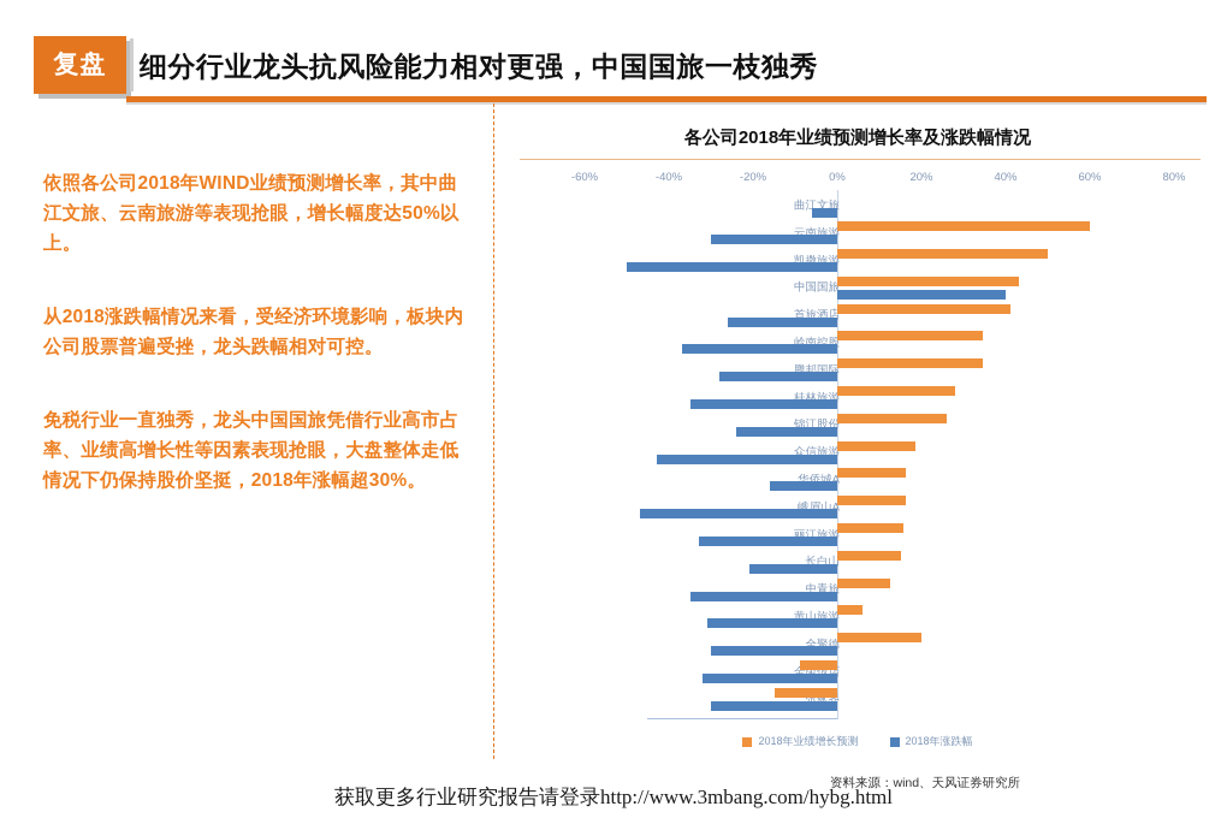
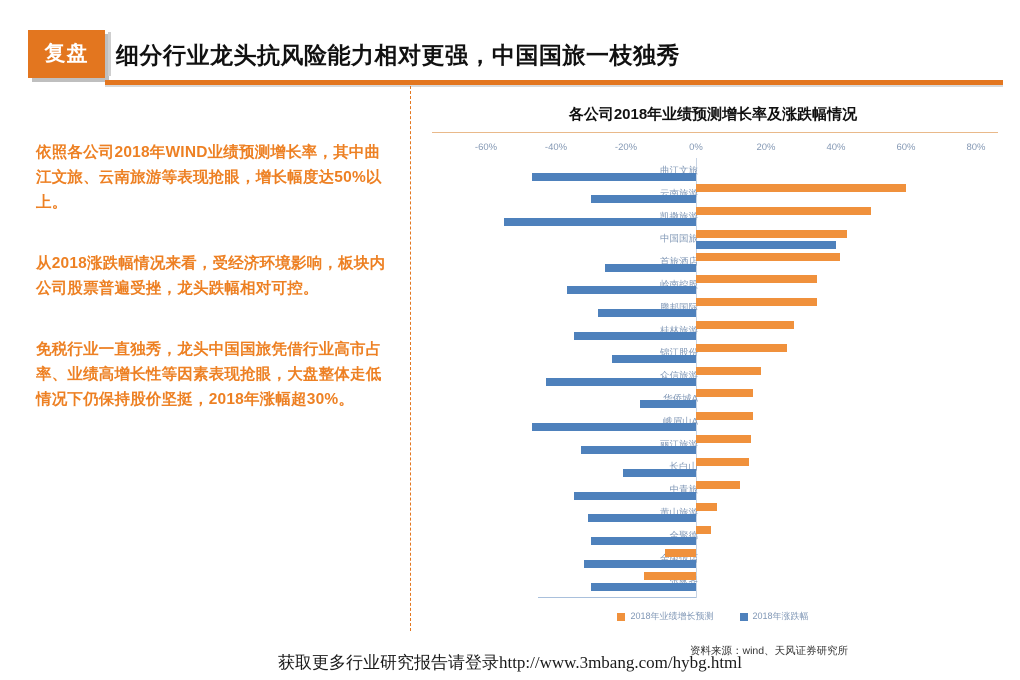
2018年涨跌幅/曲江文旅: -6% -> -47%
2018年涨跌幅/凯撒旅游: -50% -> -55%
2018年业绩增长预测/全聚德: 20% -> 4%
